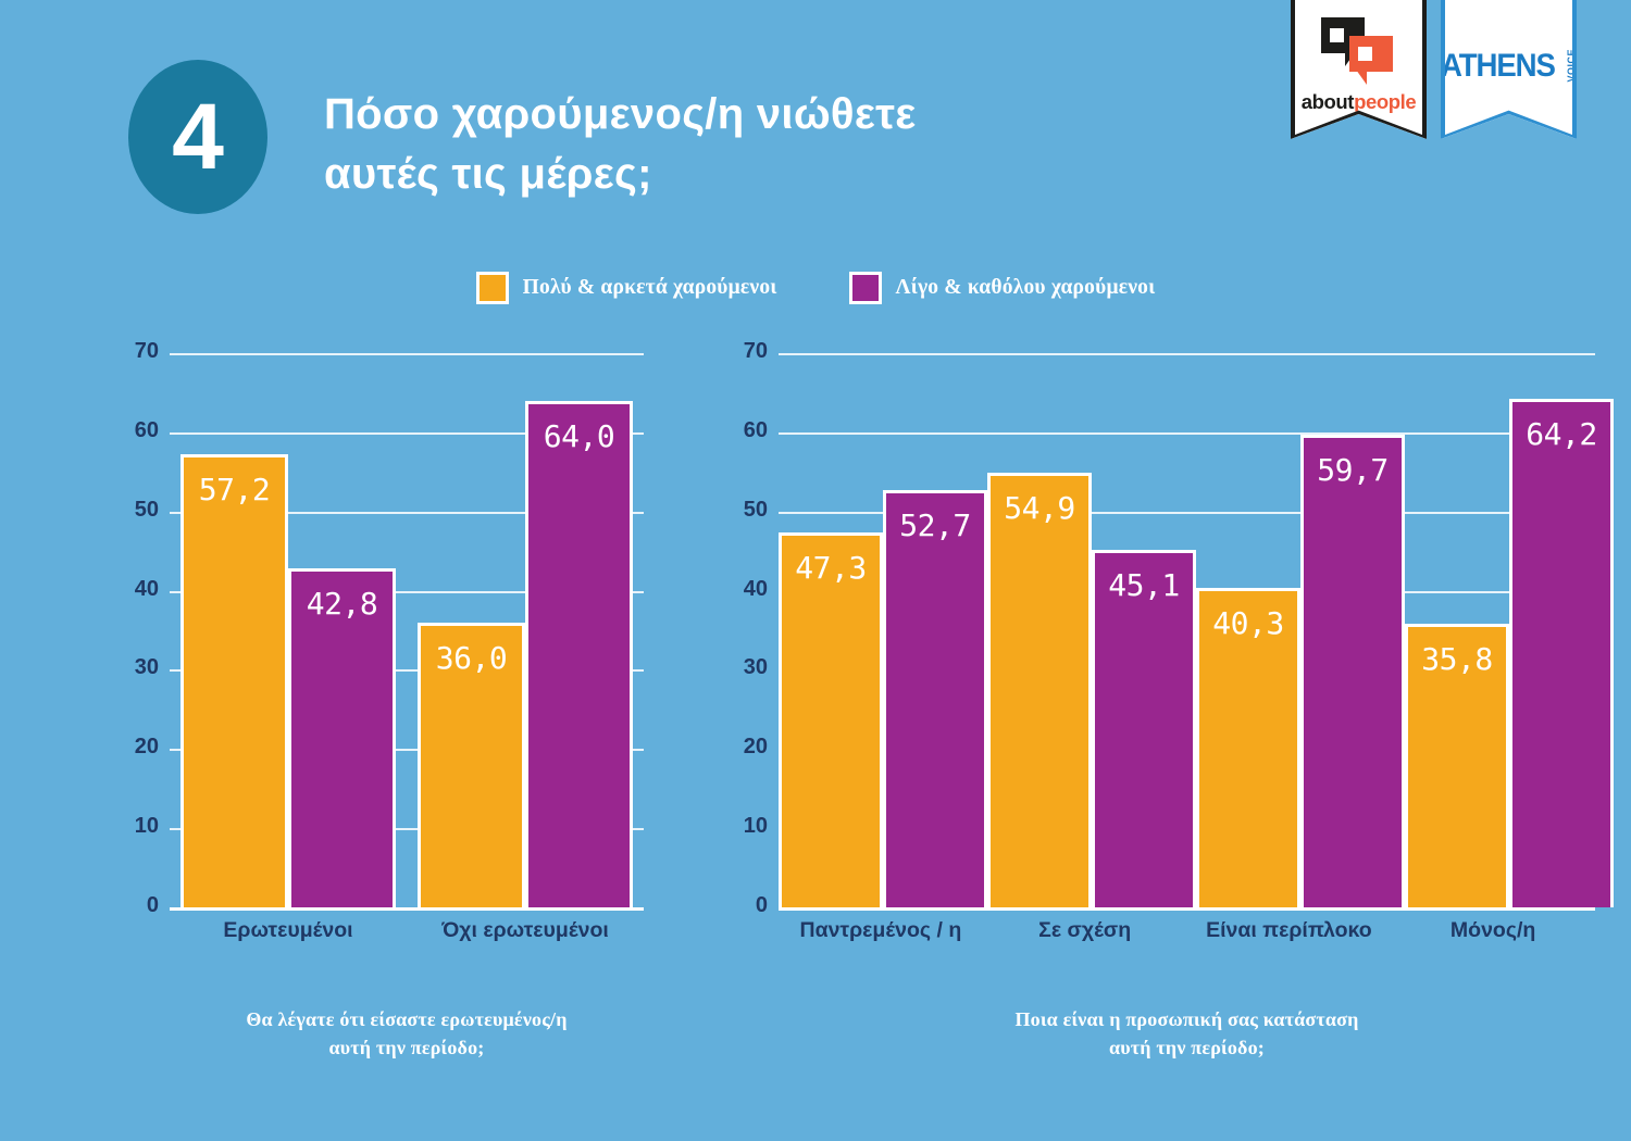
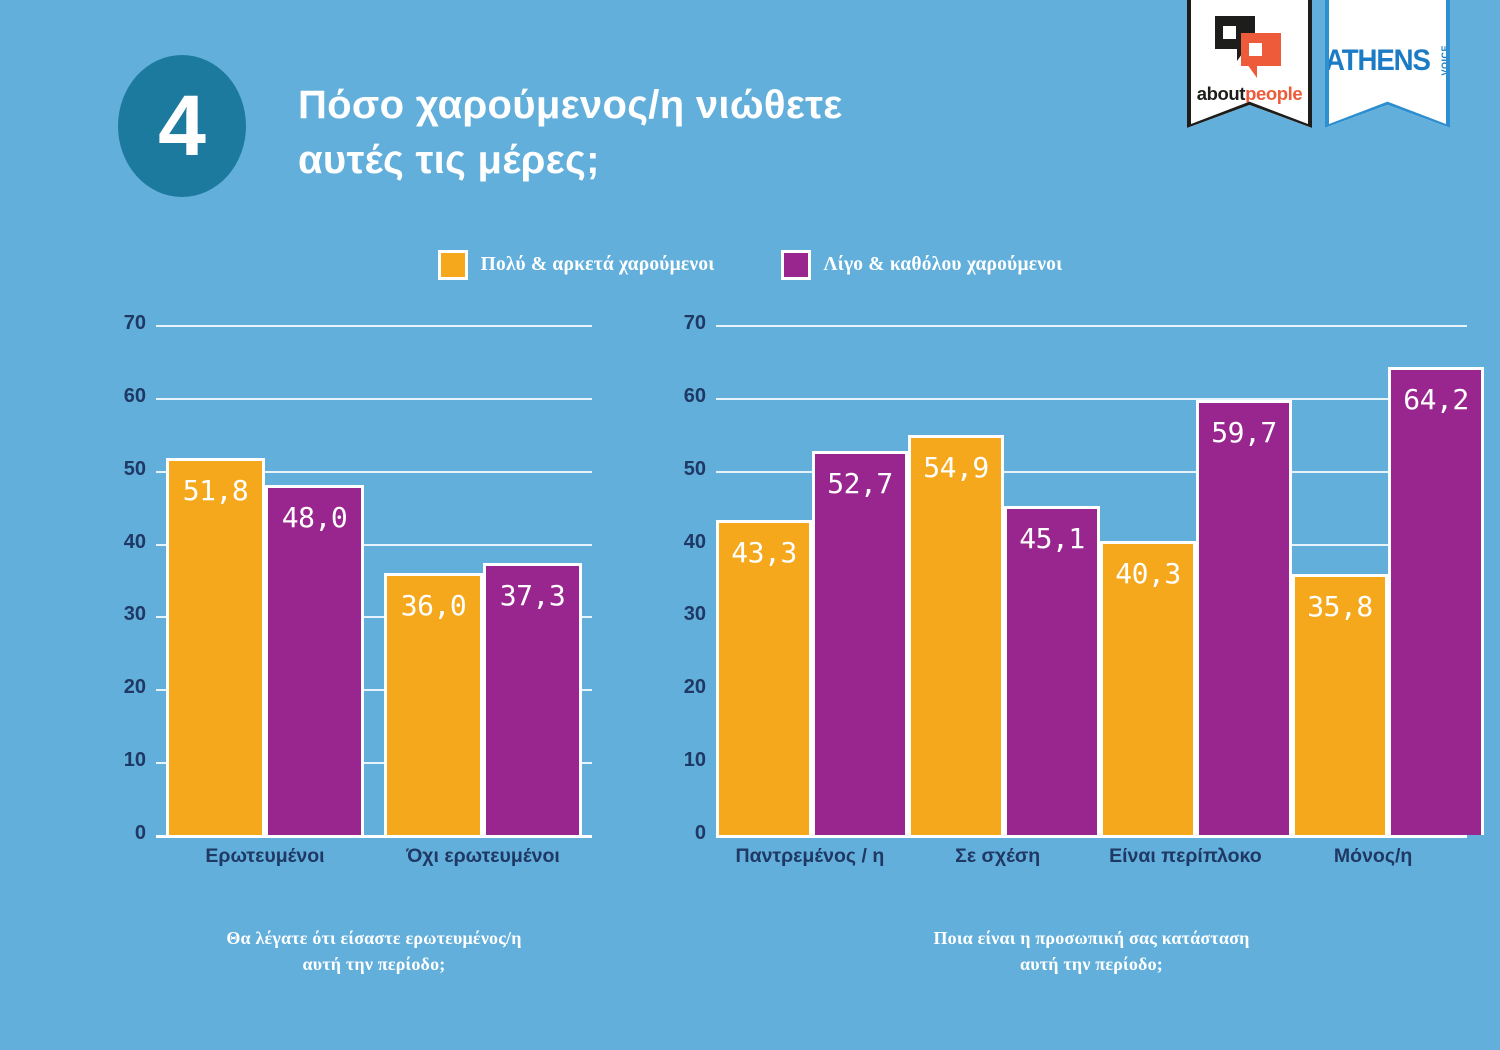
Θα λέγατε ότι είσαστε ερωτευμένος/η αυτή την περίοδο;/Πολύ & αρκετά χαρούμενοι/Ερωτευμένοι: 57,2 -> 51,8
Θα λέγατε ότι είσαστε ερωτευμένος/η αυτή την περίοδο;/Λίγο & καθόλου χαρούμενοι/Ερωτευμένοι: 42,8 -> 48,0
Θα λέγατε ότι είσαστε ερωτευμένος/η αυτή την περίοδο;/Λίγο & καθόλου χαρούμενοι/Όχι ερωτευμένοι: 64,0 -> 37,3
Ποια είναι η προσωπική σας κατάσταση αυτή την περίοδο;/Πολύ & αρκετά χαρούμενοι/Παντρεμένος / η: 47,3 -> 43,3
